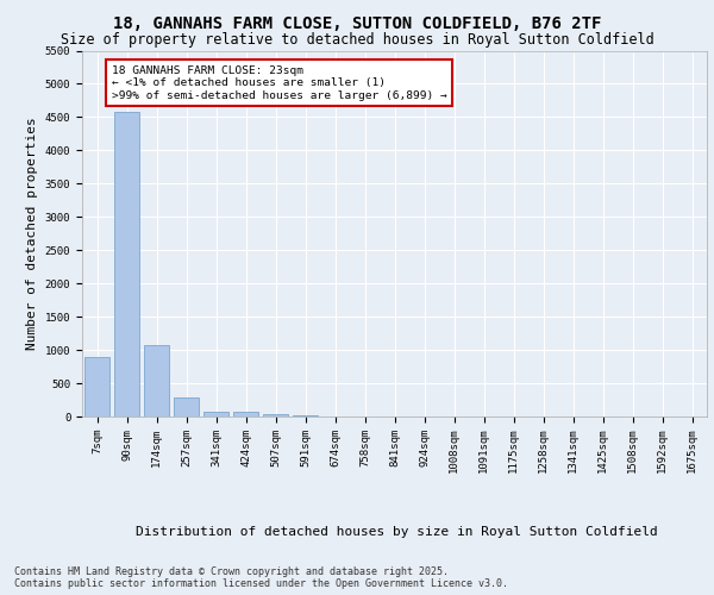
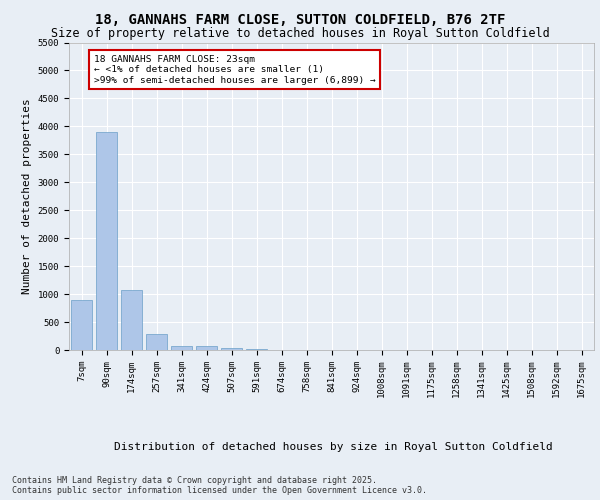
90sqm: 4570 -> 3900
